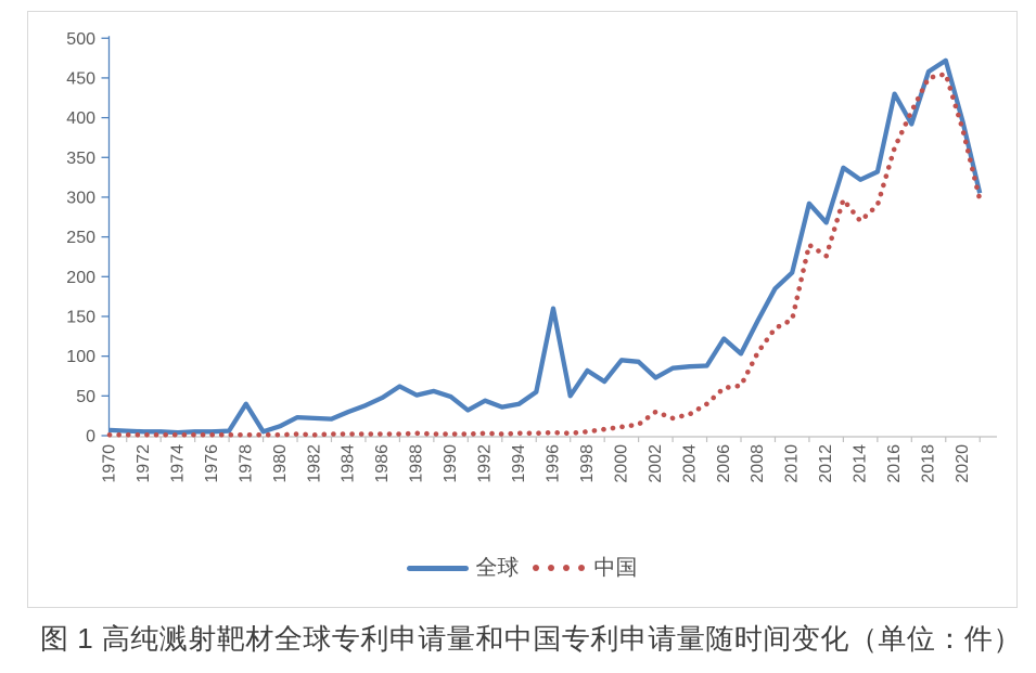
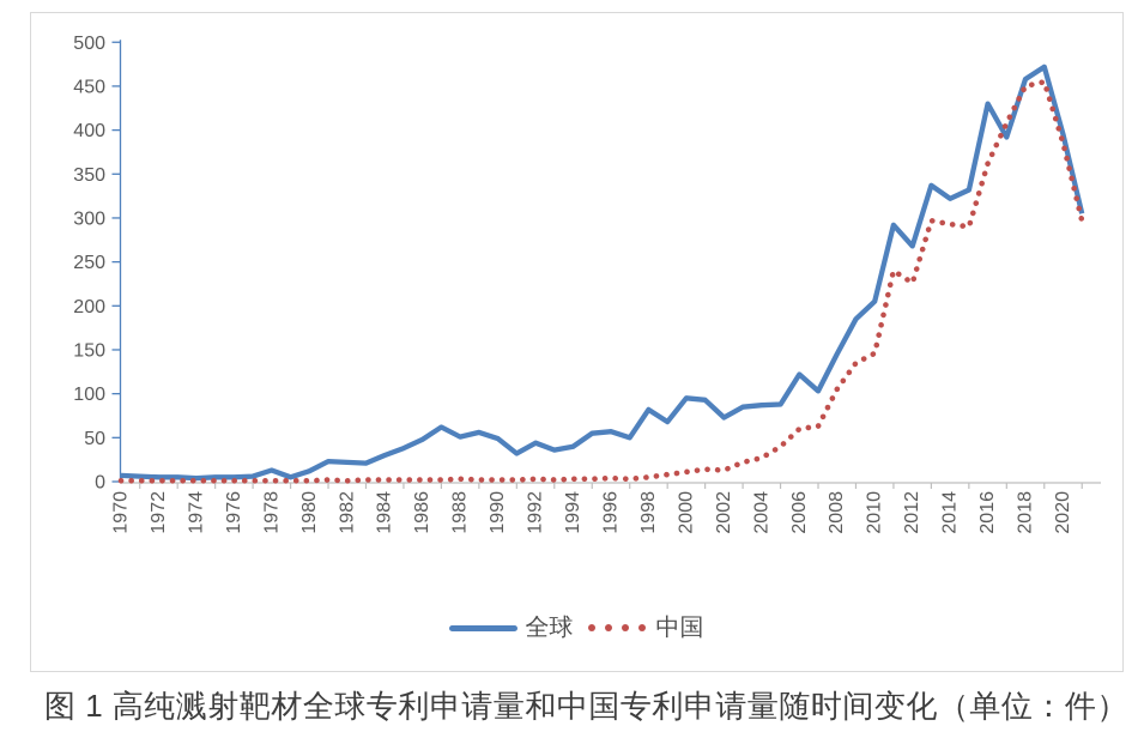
全球/1978: 40 -> 10
全球/1996: 160 -> 60
中国/2002: 30 -> 10
中国/2014: 270 -> 290
